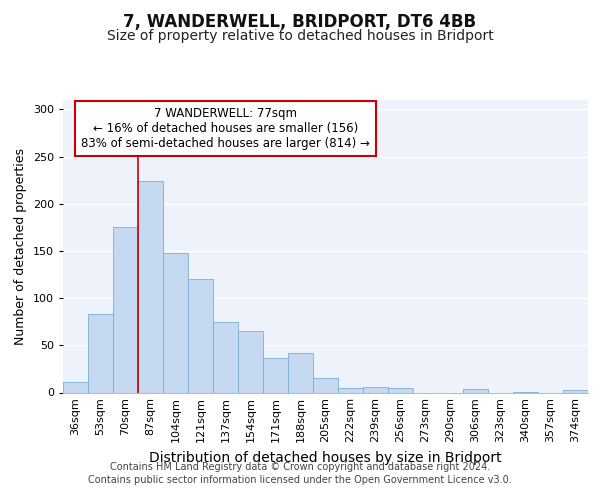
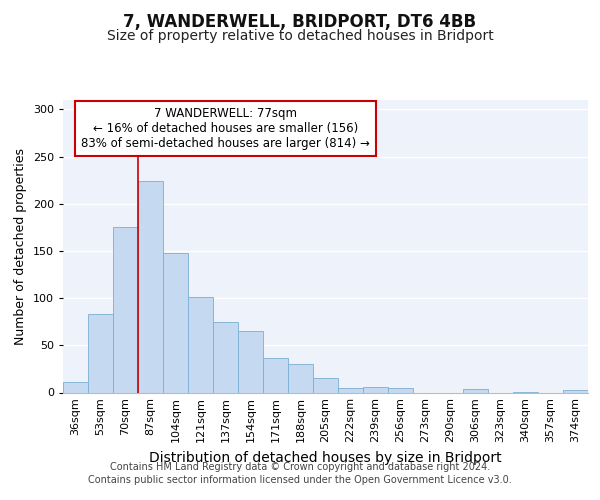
121sqm: 120 -> 101
188sqm: 42 -> 30
